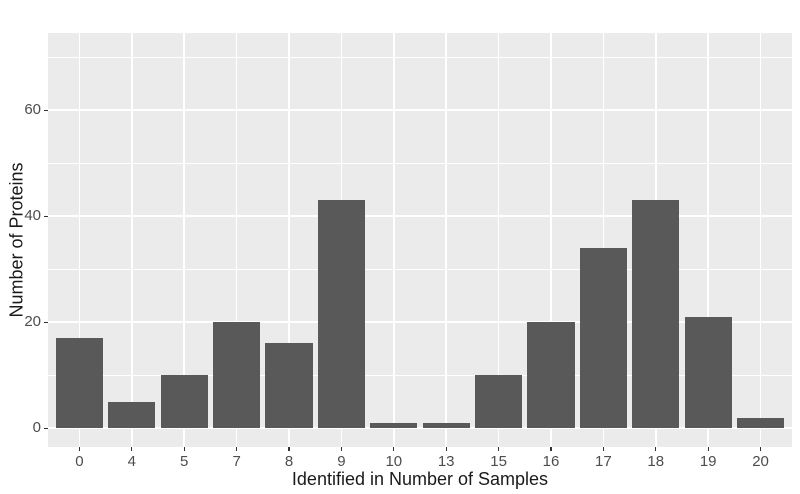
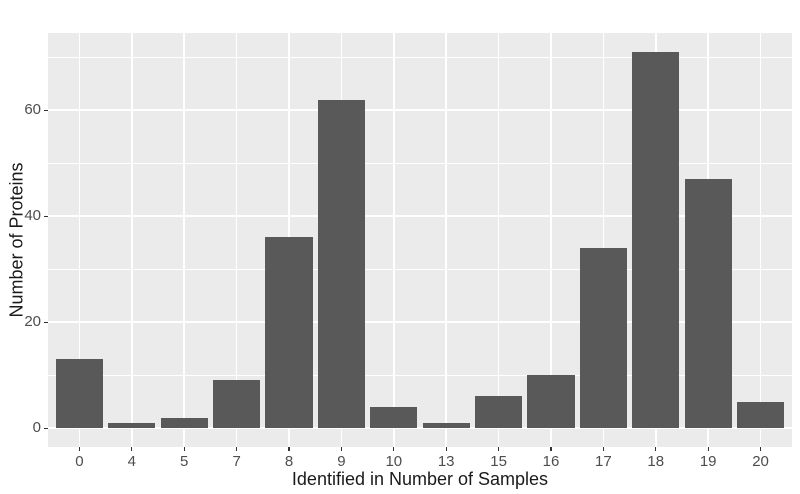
0: 17 -> 13
4: 5 -> 1
5: 10 -> 2
7: 20 -> 9
8: 16 -> 36
9: 43 -> 62
10: 1 -> 4
15: 10 -> 6
16: 20 -> 10
18: 43 -> 71
19: 21 -> 47
20: 2 -> 5
